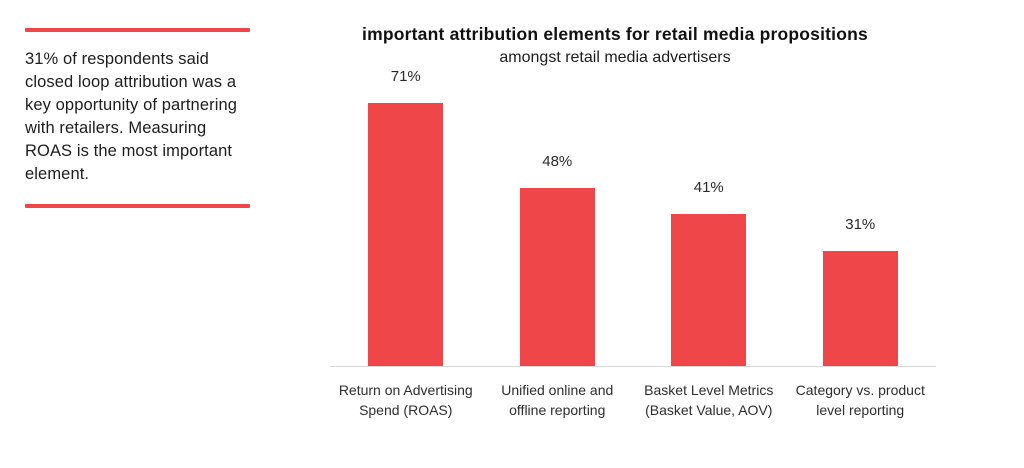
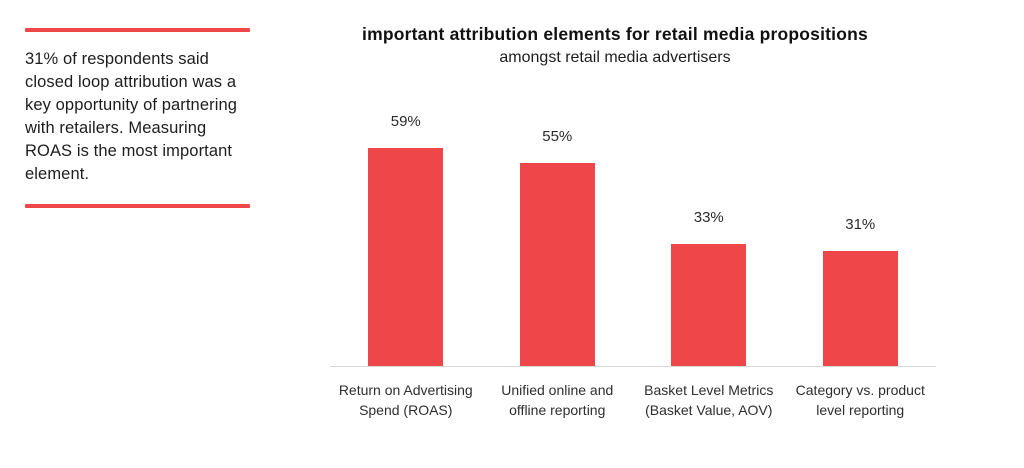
Return on Advertising Spend (ROAS): 71% -> 59%
Unified online and offline reporting: 48% -> 55%
Basket Level Metrics (Basket Value, AOV): 41% -> 33%
